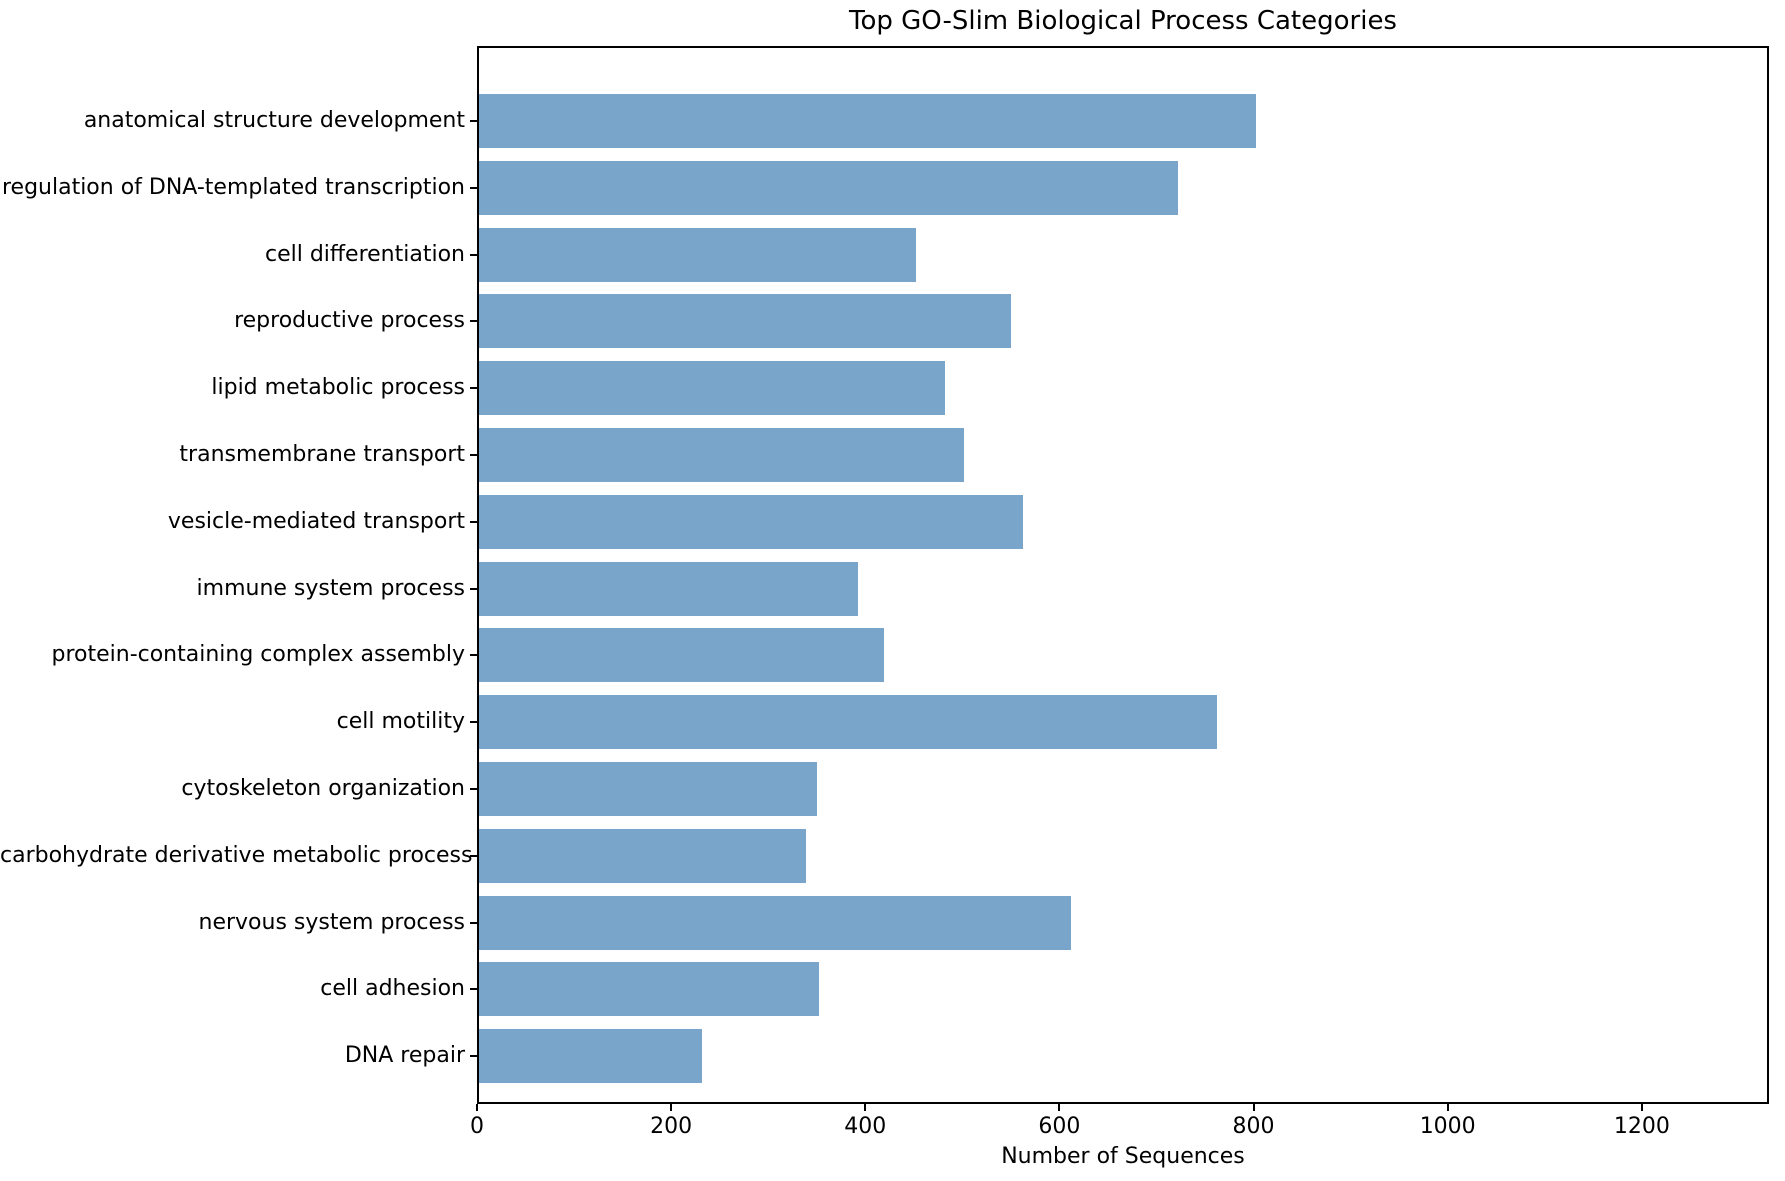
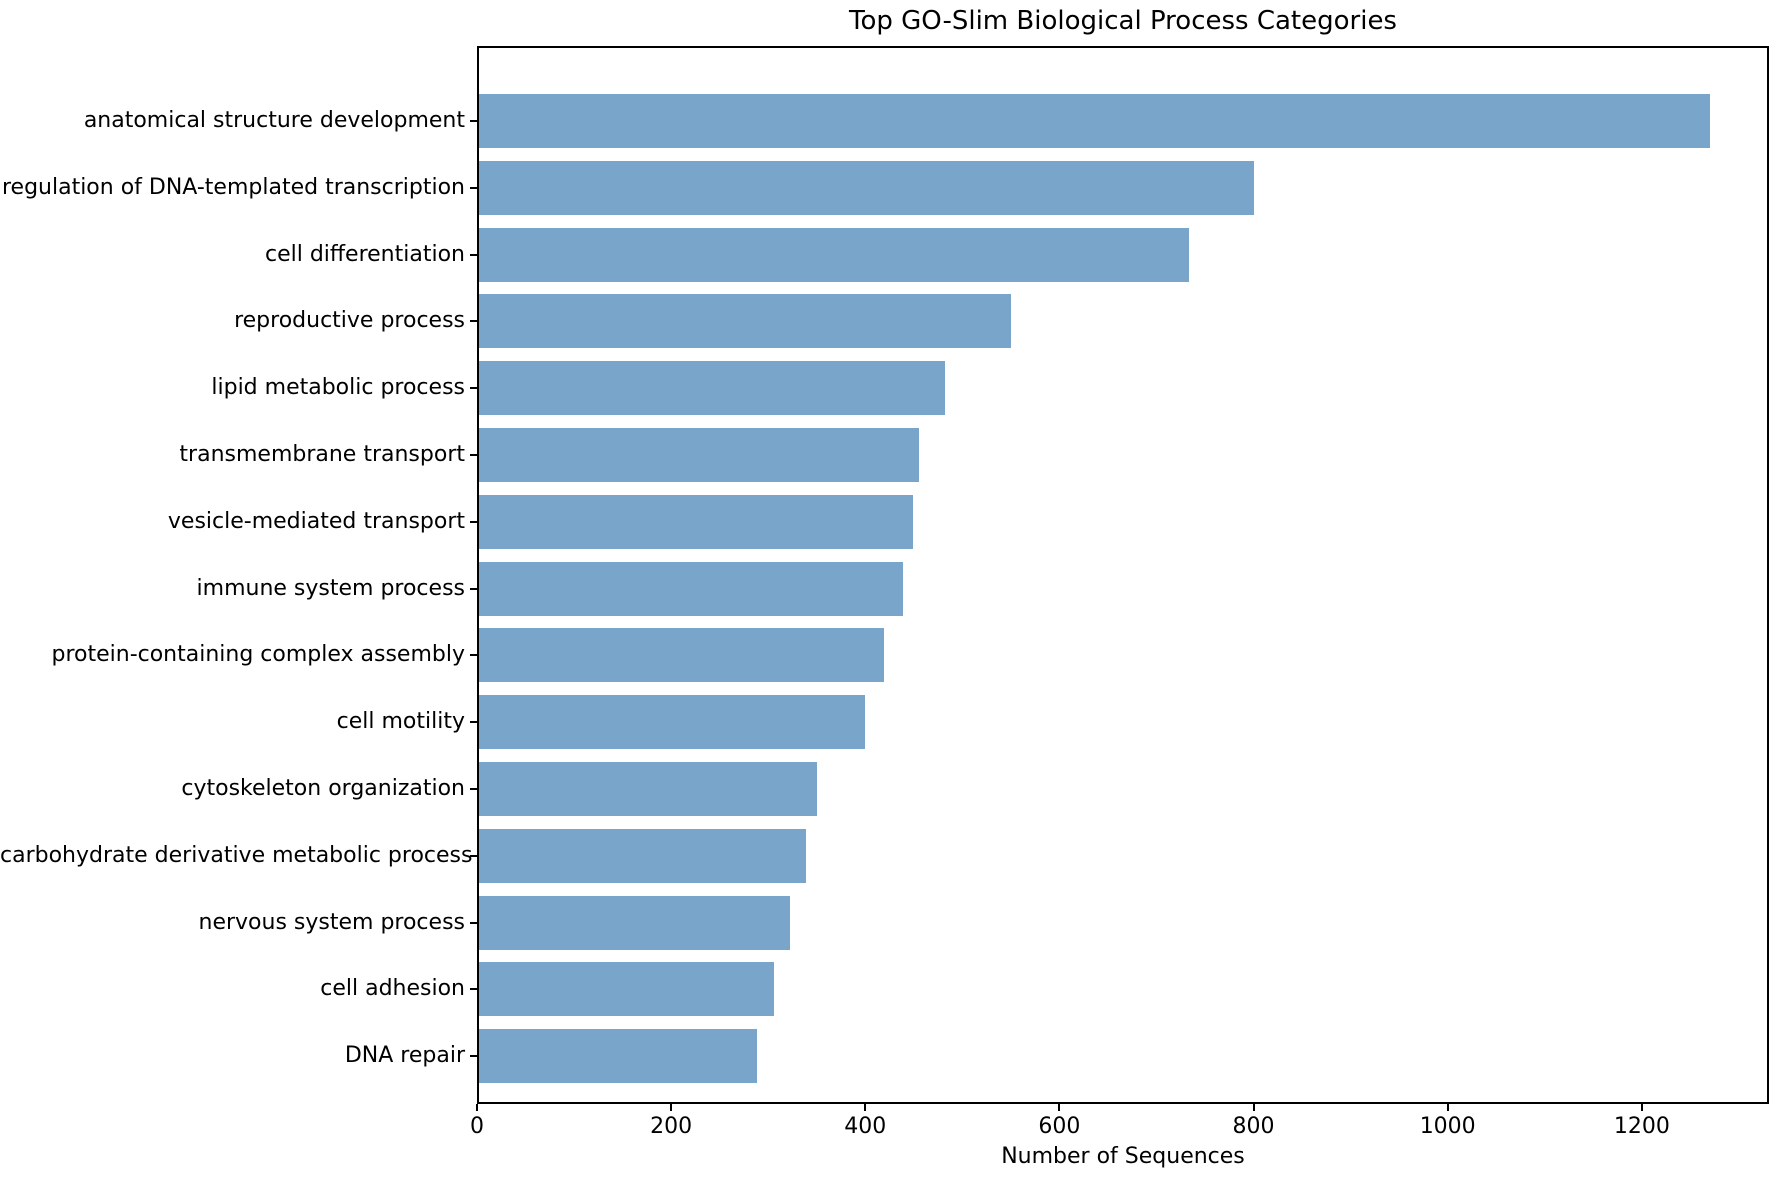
anatomical structure development: 800 -> 1270
regulation of DNA-templated transcription: 720 -> 800
cell differentiation: 450 -> 730
transmembrane transport: 500 -> 450
vesicle-mediated transport: 560 -> 450
immune system process: 390 -> 440
cell motility: 760 -> 400
nervous system process: 610 -> 320
cell adhesion: 350 -> 300
DNA repair: 230 -> 290
